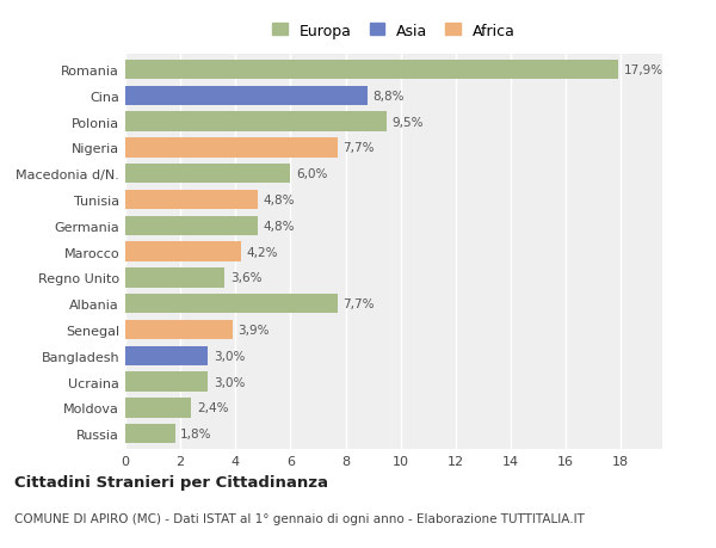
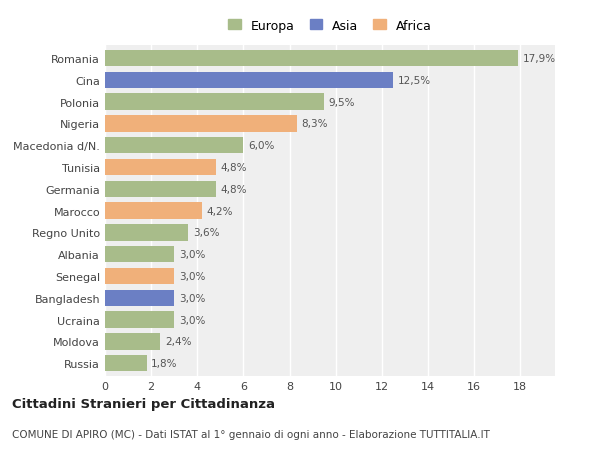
Cina: 8,8% -> 12,5%
Nigeria: 7,7% -> 8,3%
Albania: 7,7% -> 3,0%
Senegal: 3,9% -> 3,0%
